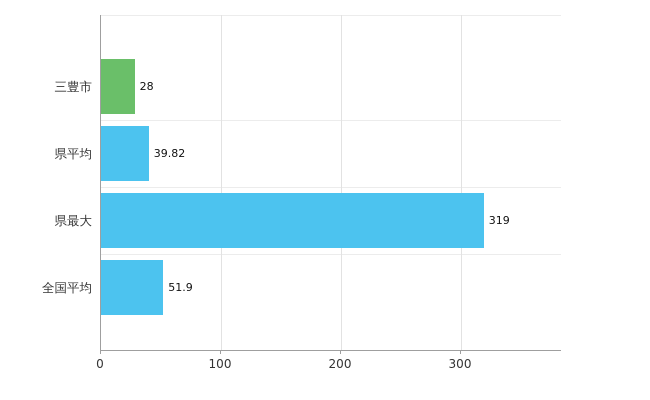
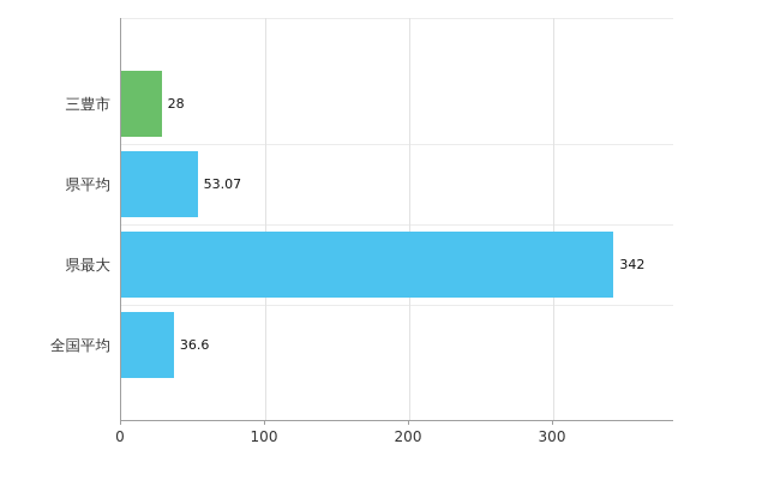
県平均: 39.82 -> 53.07
県最大: 319 -> 342
全国平均: 51.9 -> 36.6
